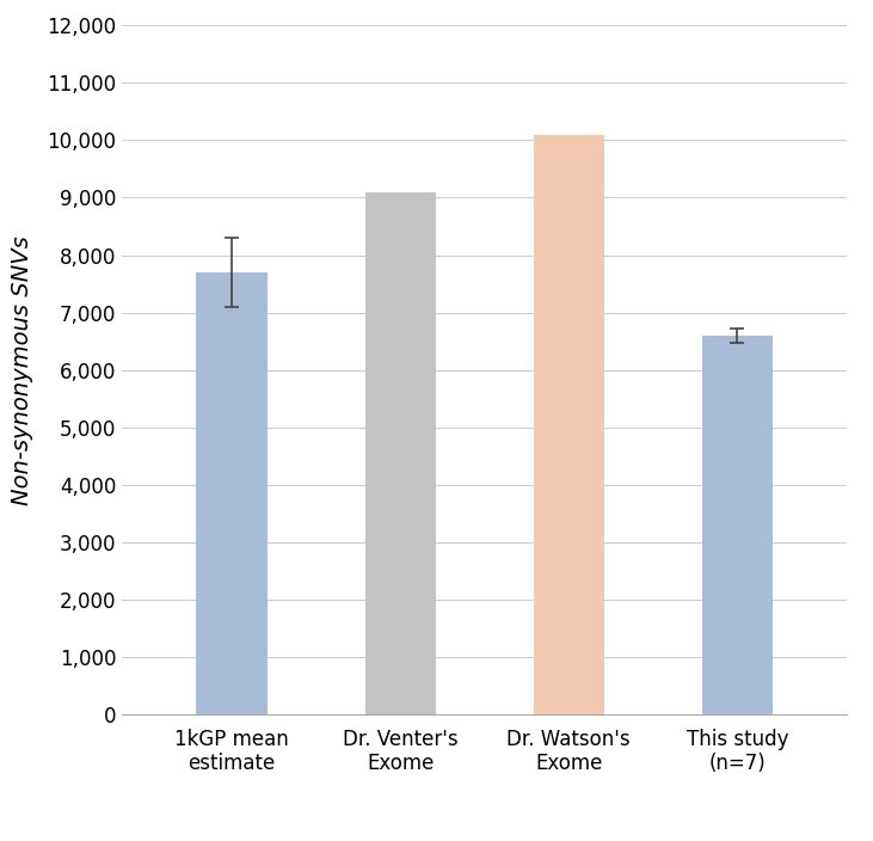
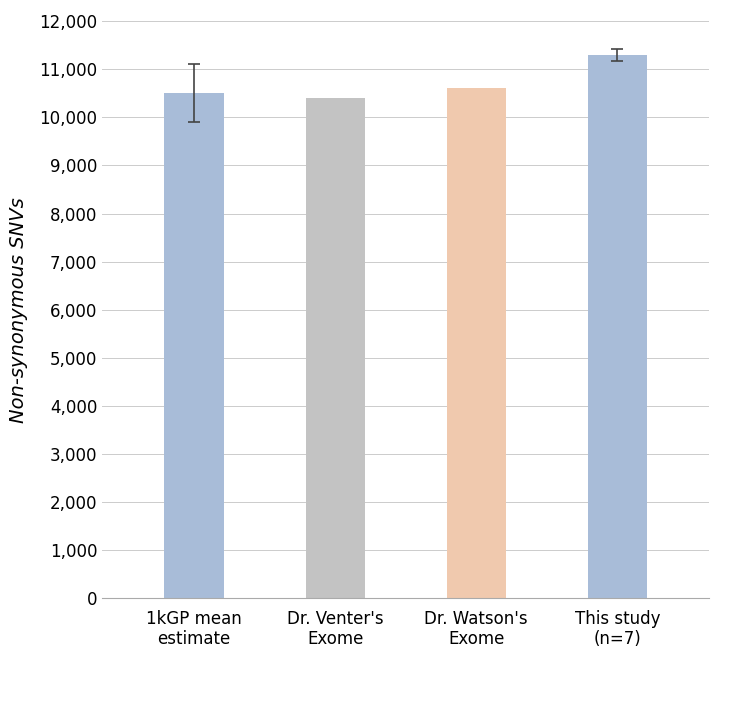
1kGP mean estimate: 7,700 -> 10,500
Dr. Venter's Exome: 9,100 -> 10,400
Dr. Watson's Exome: 10,100 -> 10,600
This study (n=7): 6,600 -> 11,300
